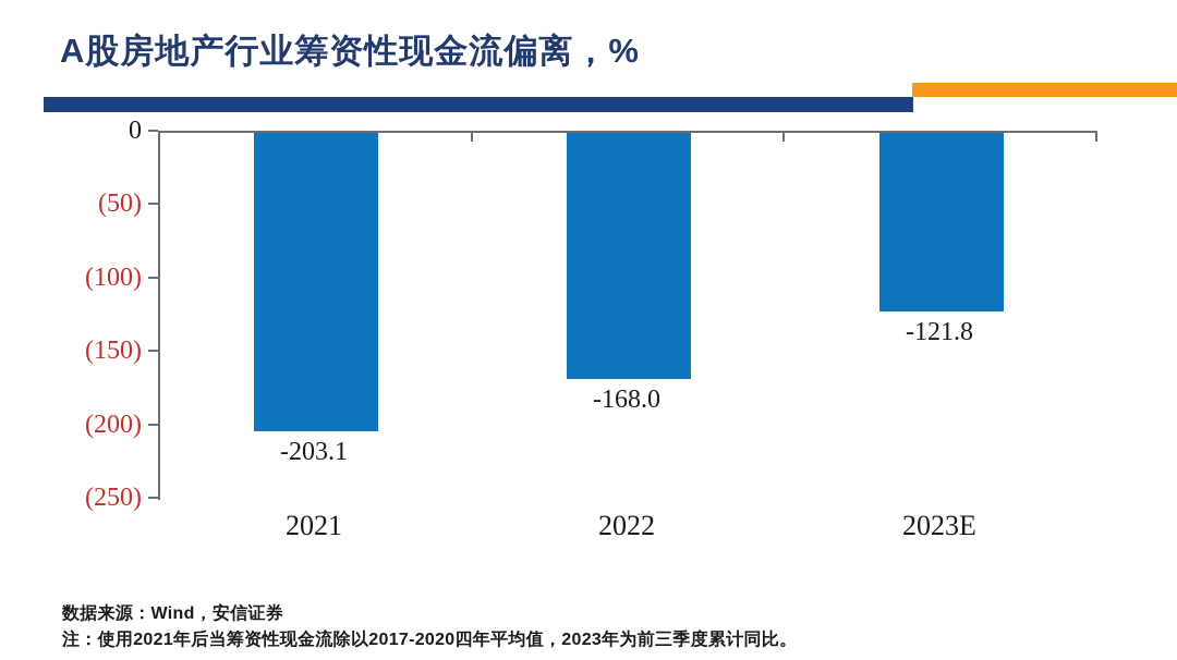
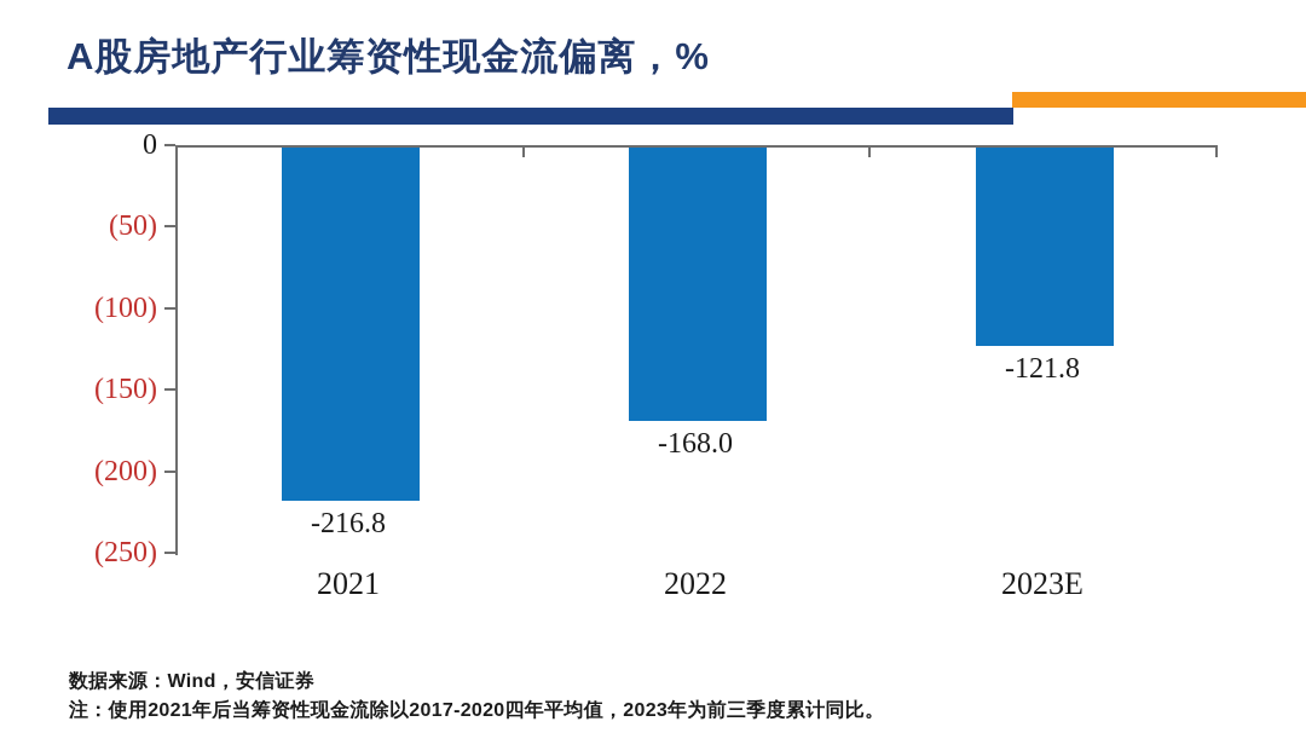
2021: -203.1 -> -216.8
